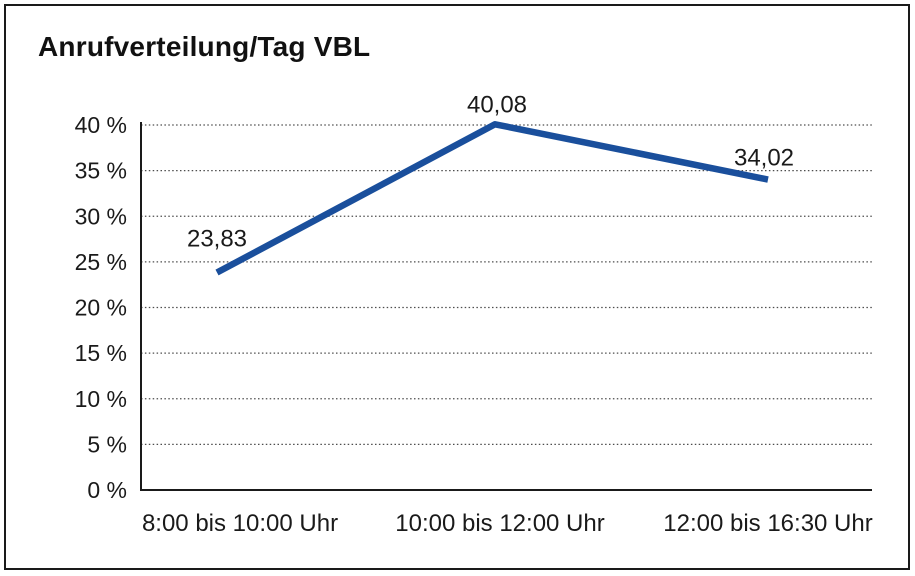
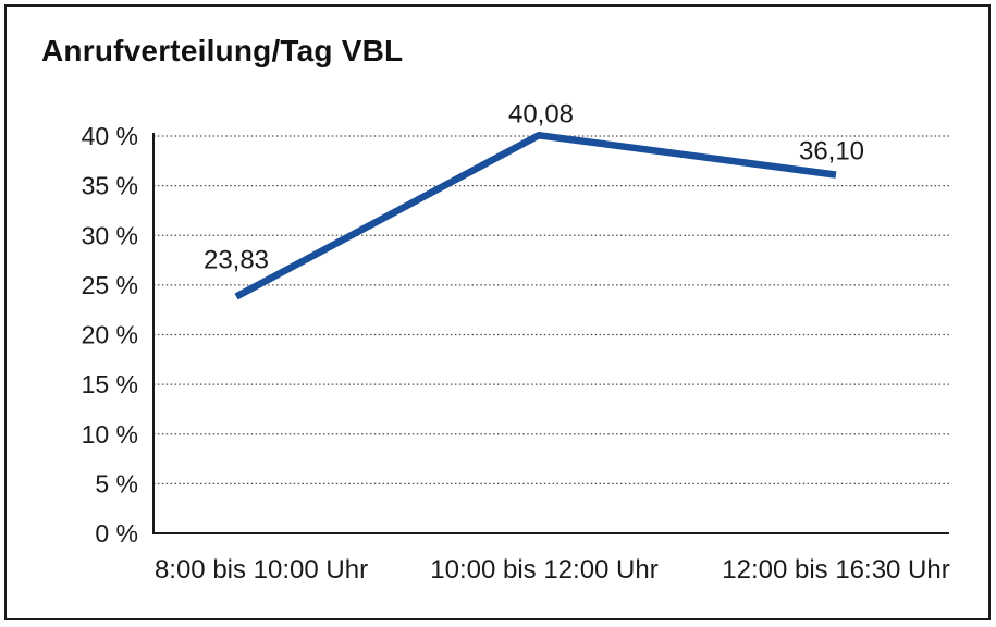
12:00 bis 16:30 Uhr: 34,02 -> 36,10
